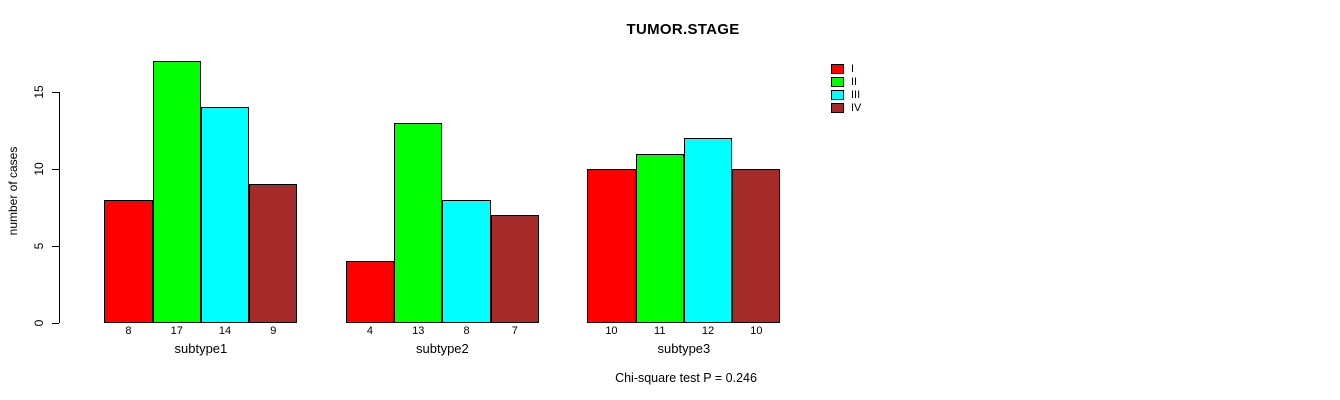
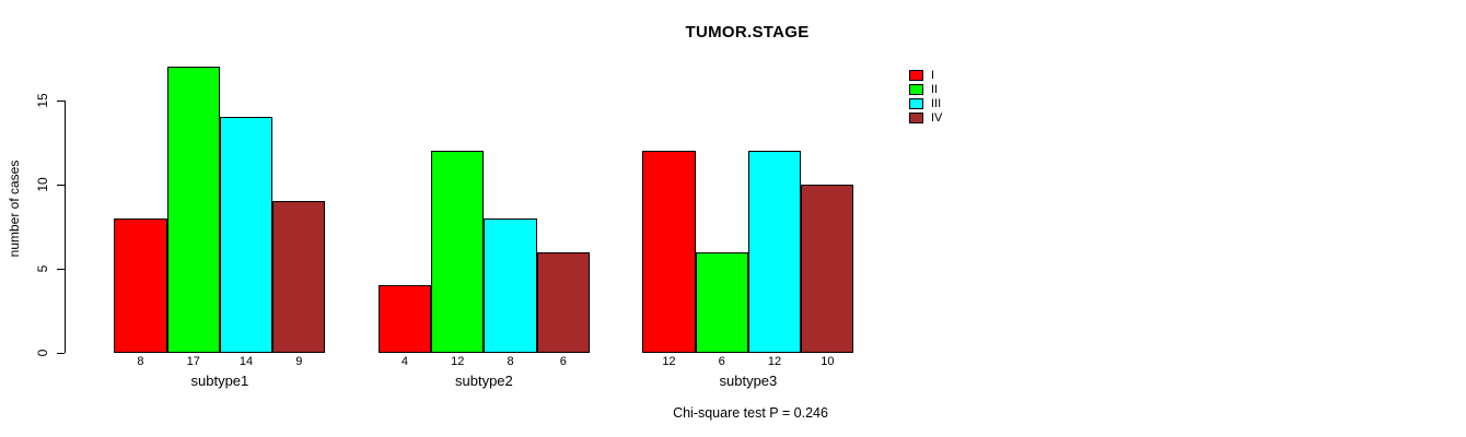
II/subtype2: 13 -> 12
IV/subtype2: 7 -> 6
I/subtype3: 10 -> 12
II/subtype3: 11 -> 6
